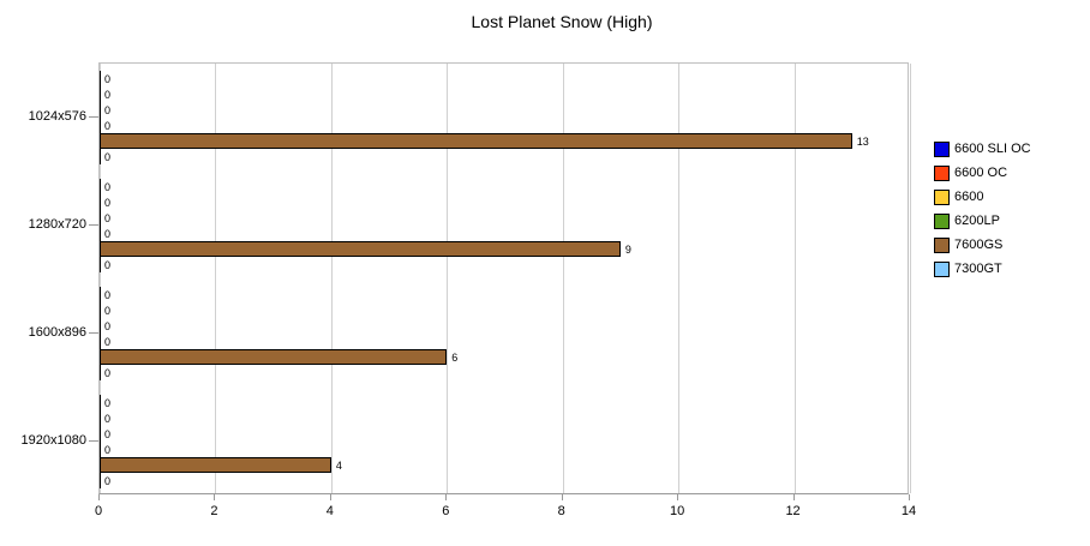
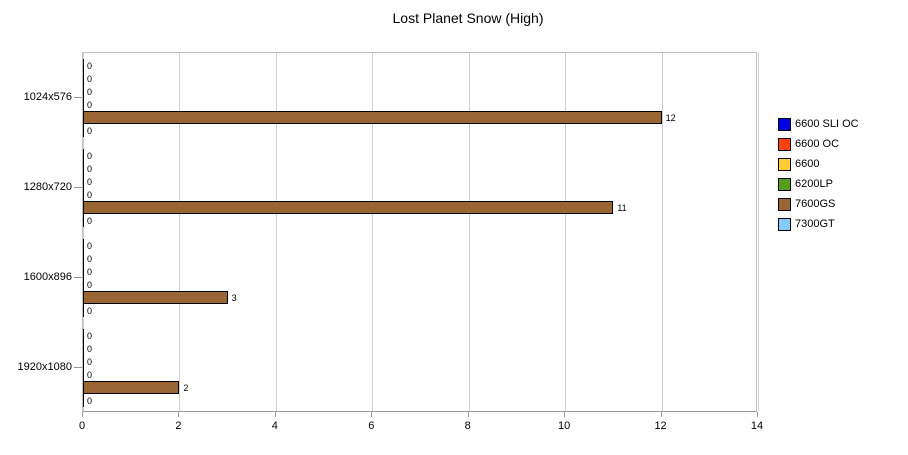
7600GS/1024x576: 13 -> 12
7600GS/1280x720: 9 -> 11
7600GS/1600x896: 6 -> 3
7600GS/1920x1080: 4 -> 2
